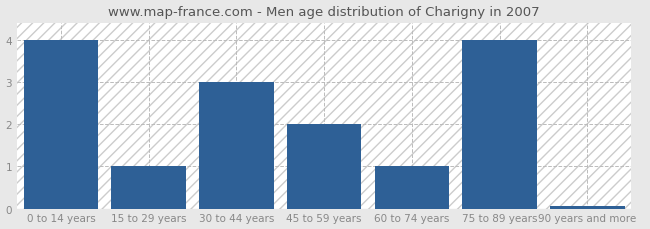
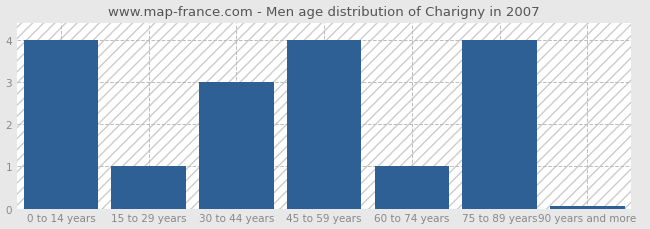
45 to 59 years: 2.00 -> 4.00
